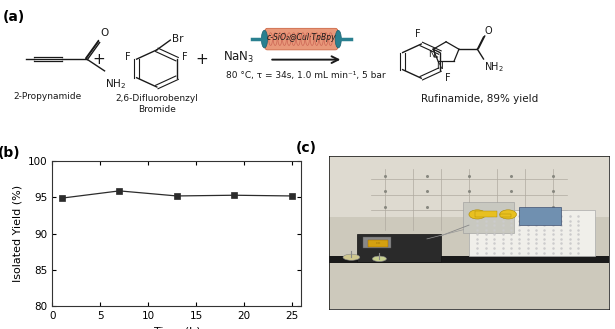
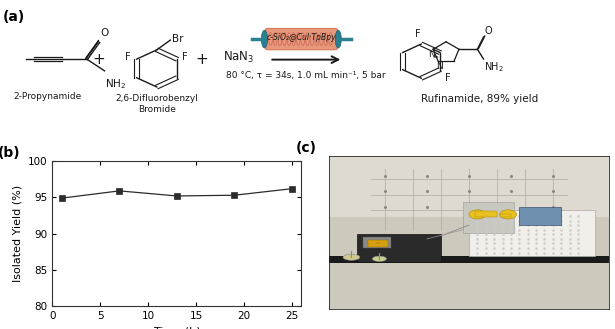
25: 95.2 -> 96.2
